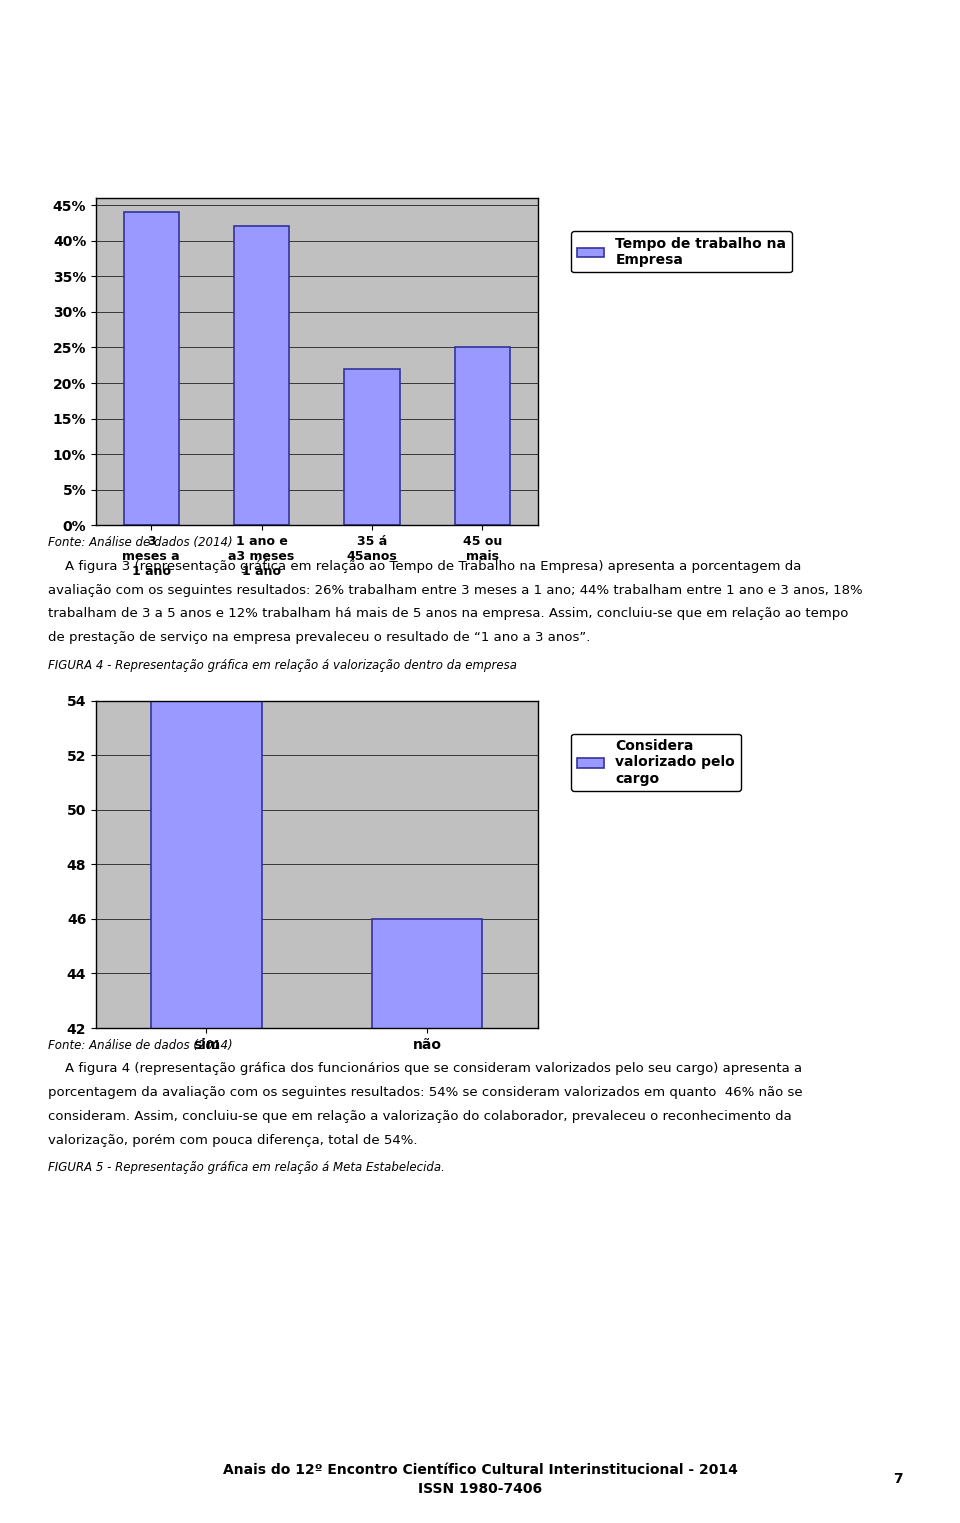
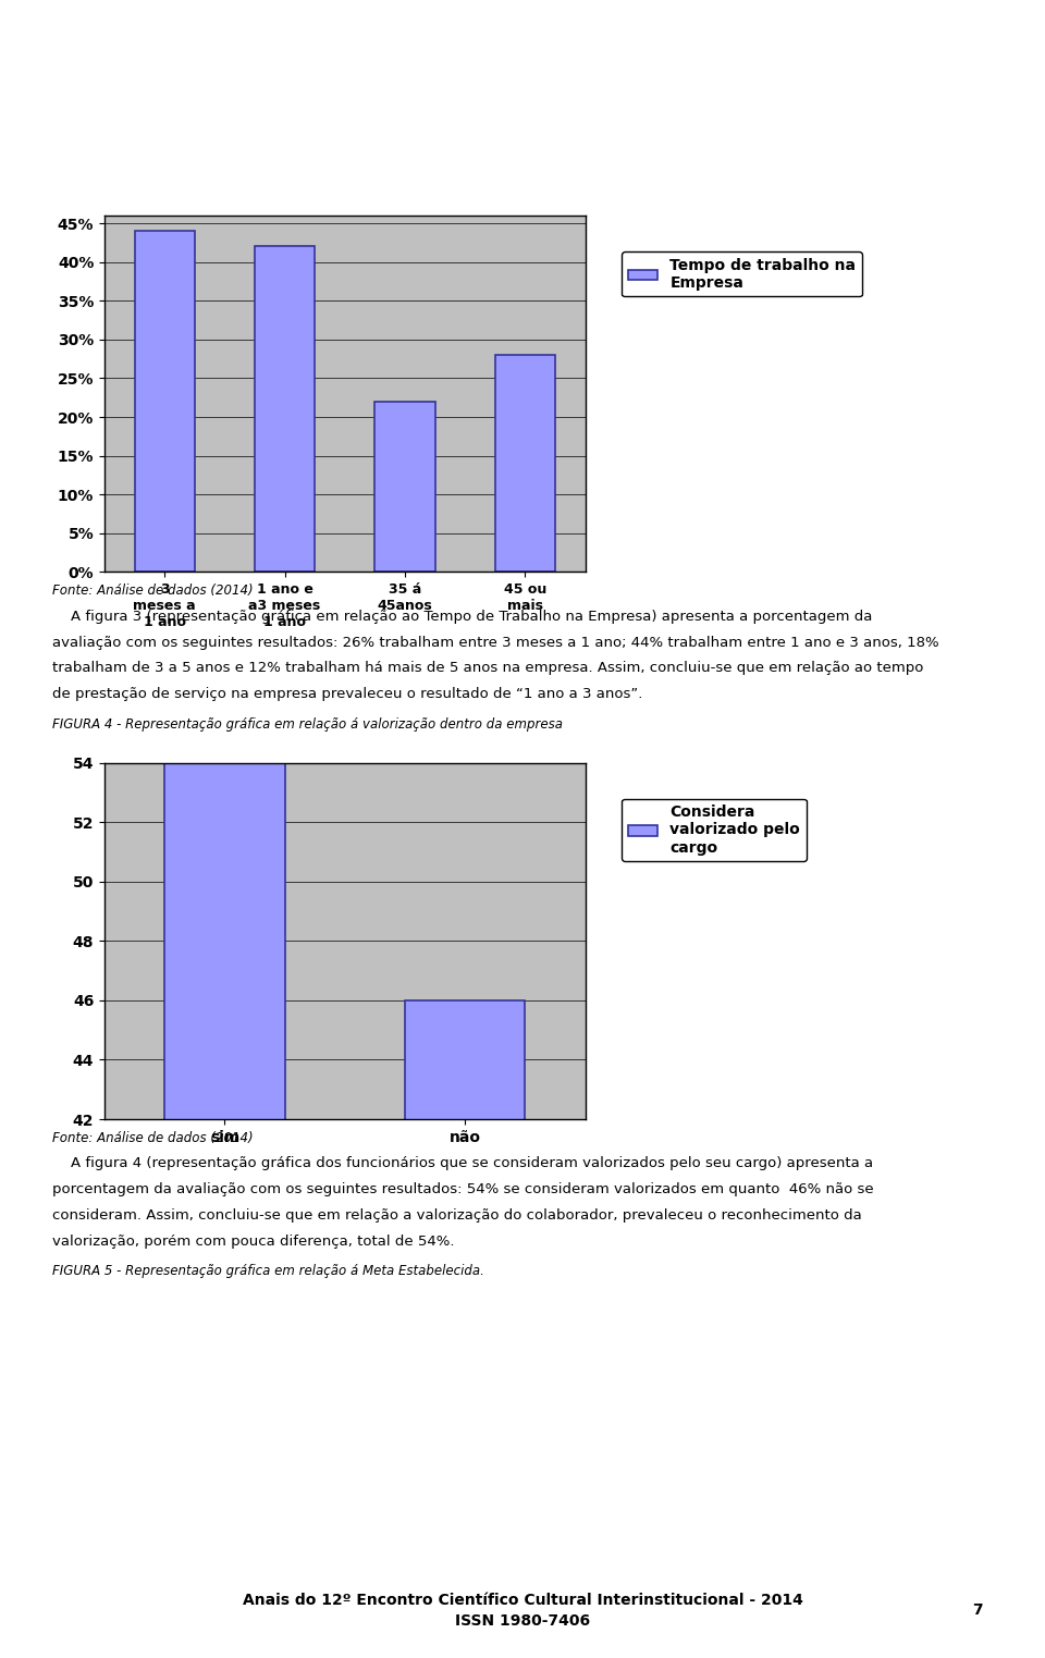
45 ou mais: 25% -> 28%
